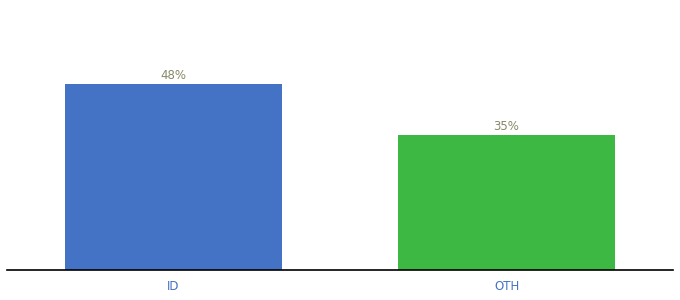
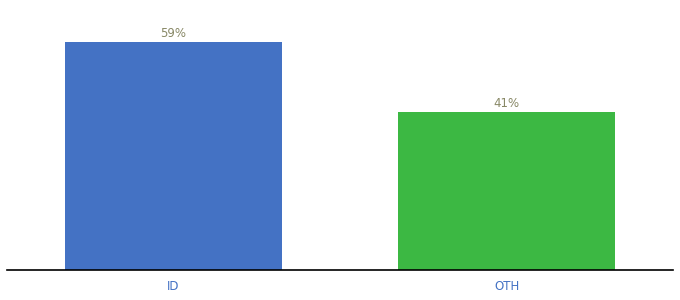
ID: 48% -> 59%
OTH: 35% -> 41%
